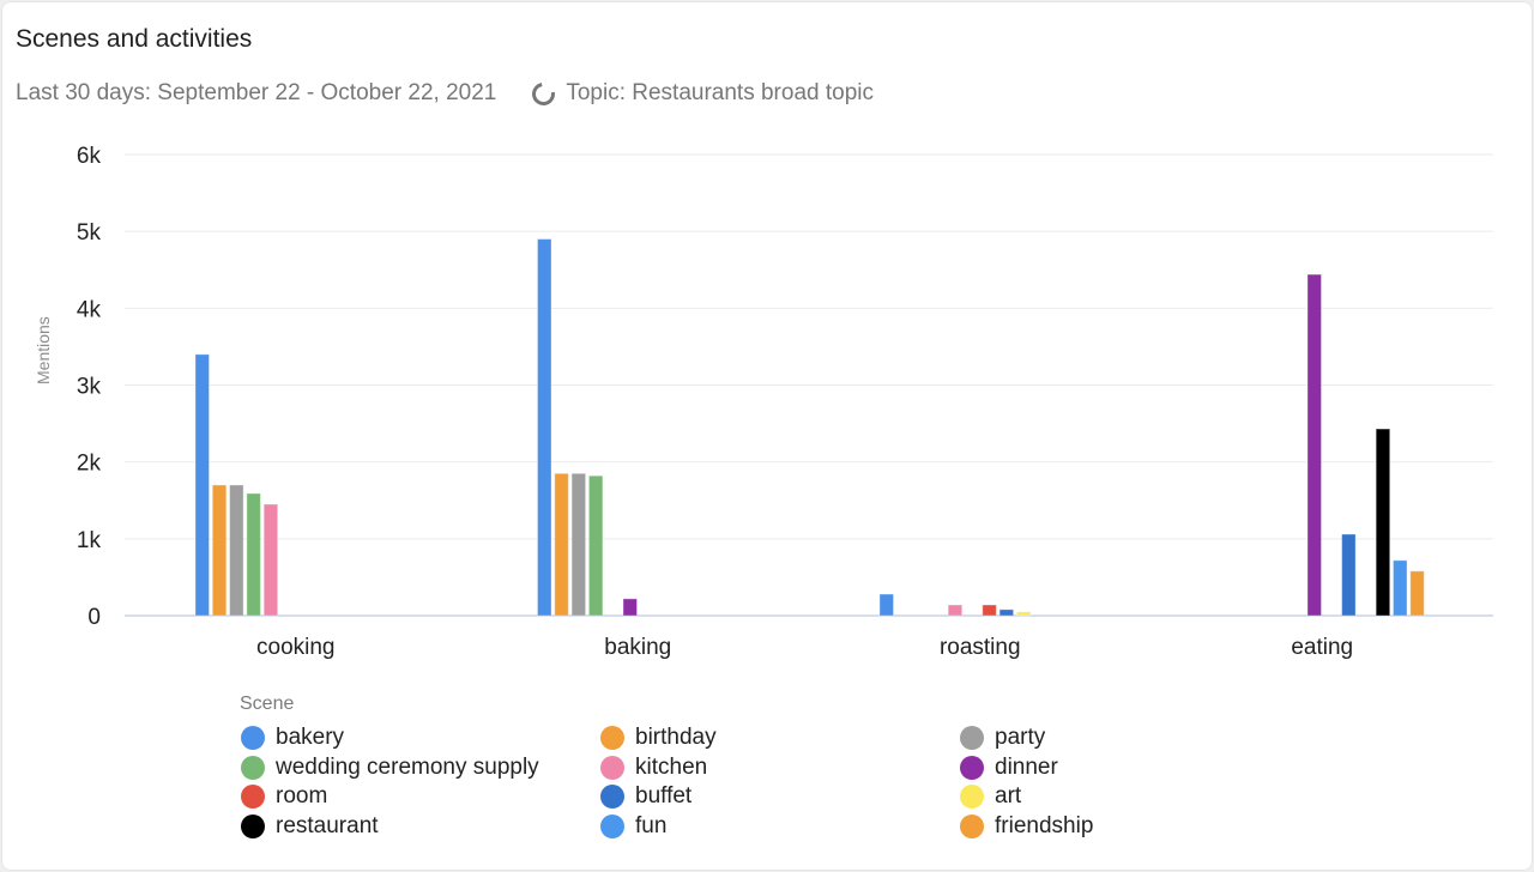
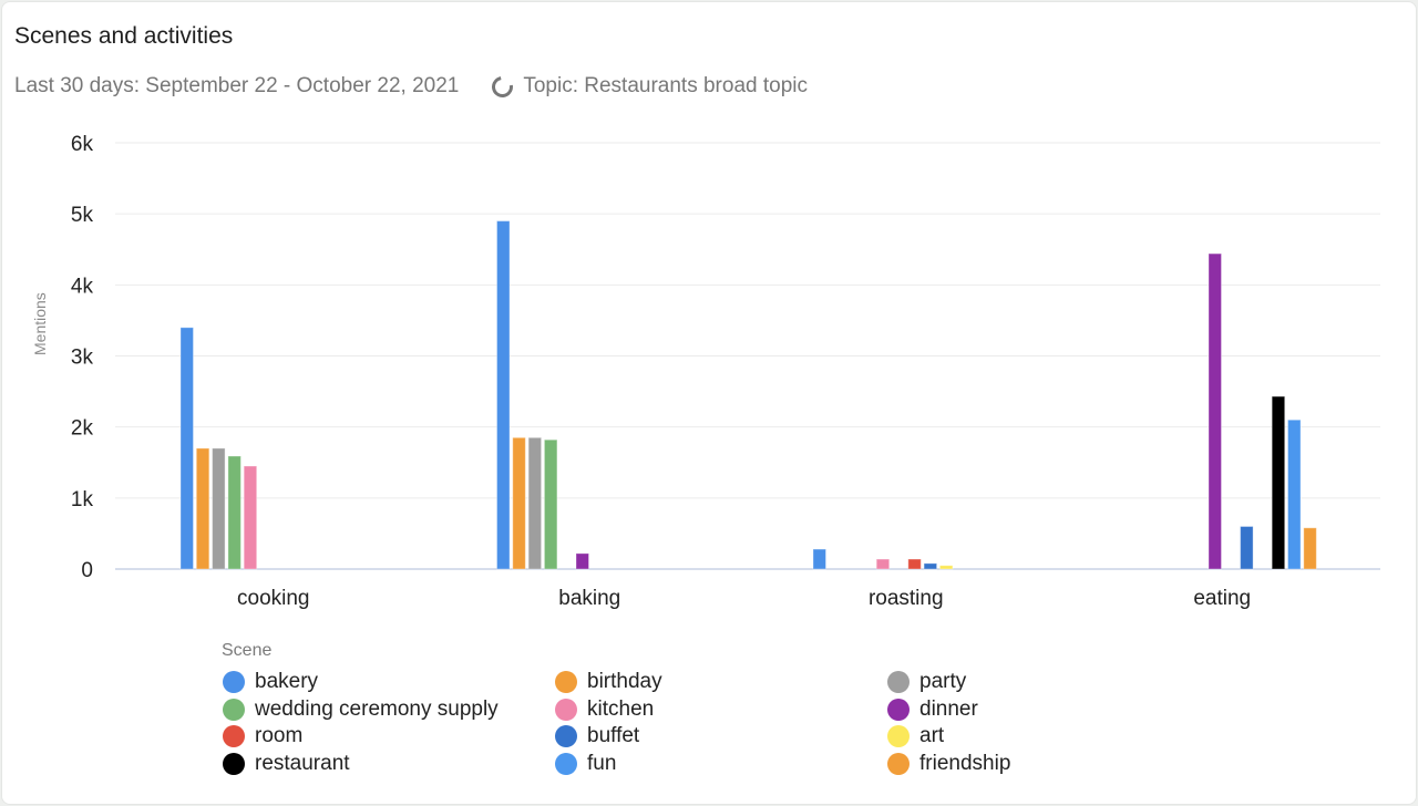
buffet/eating: 1.1k -> 0.6k
fun/eating: 0.7k -> 2.1k
